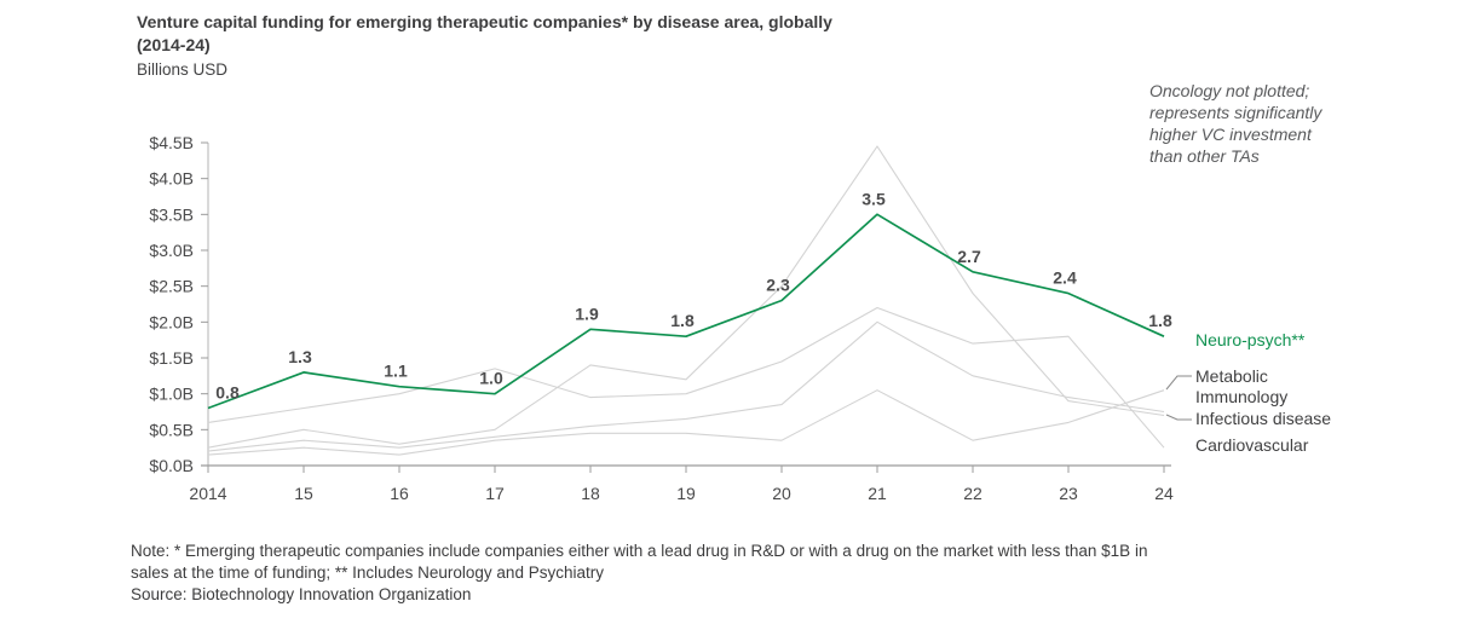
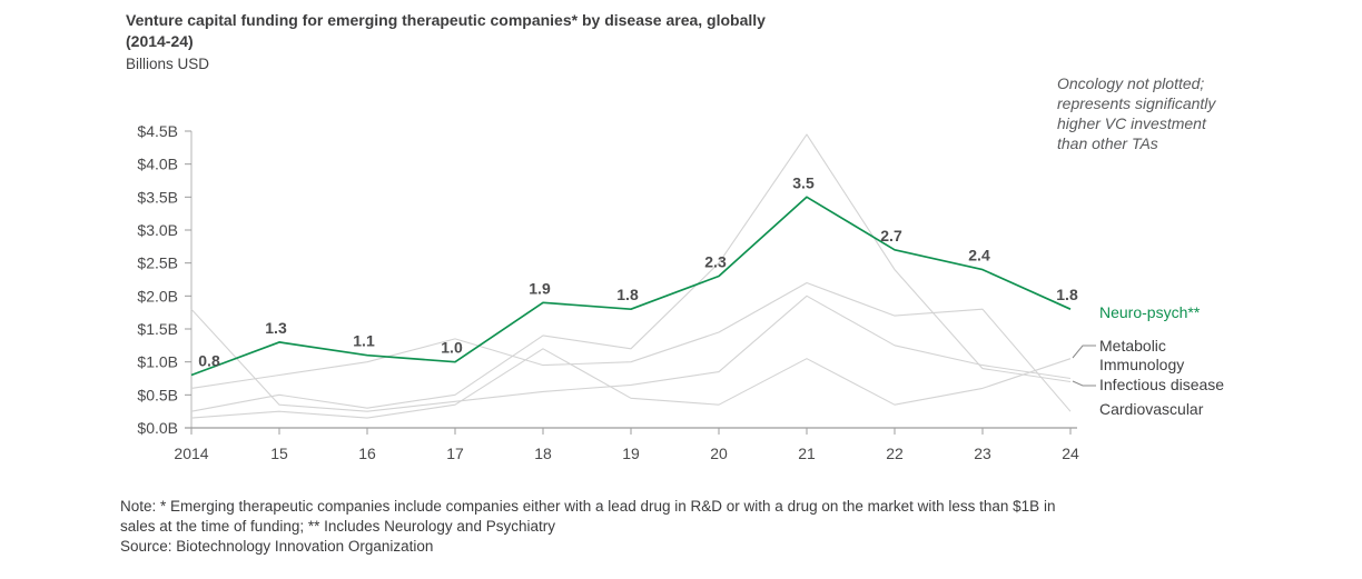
Immunology/2014: $0.2B -> $1.8B
Metabolic/18: $0.5B -> $1.2B
